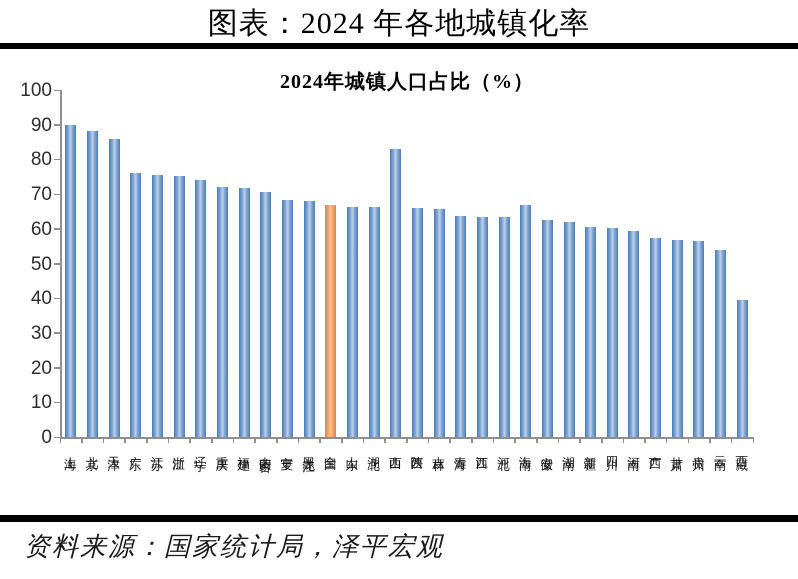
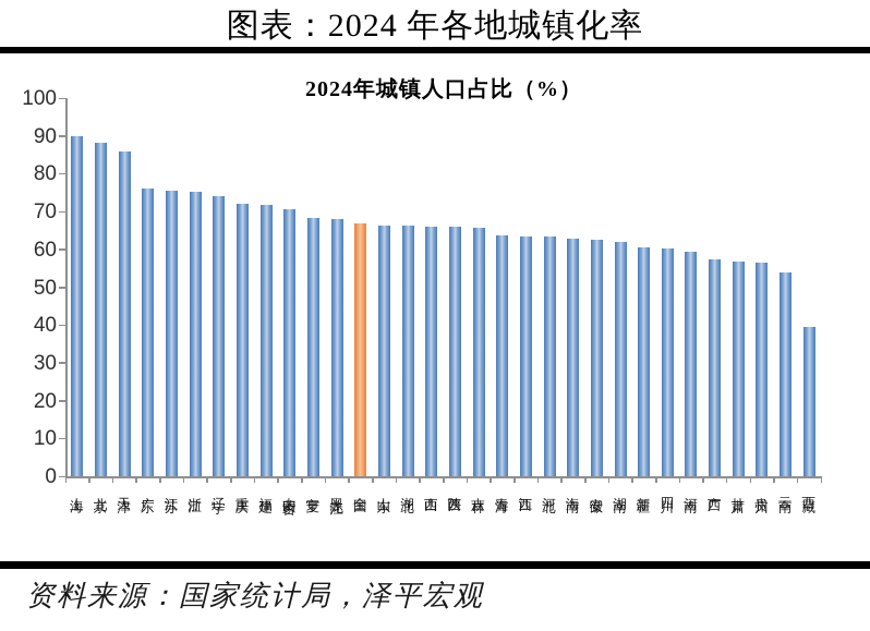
山西: 83 -> 66
海南: 67 -> 63
